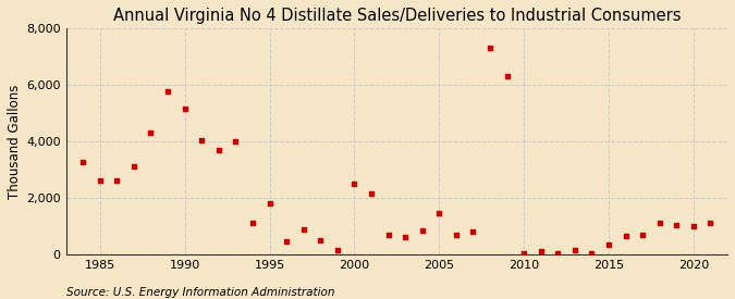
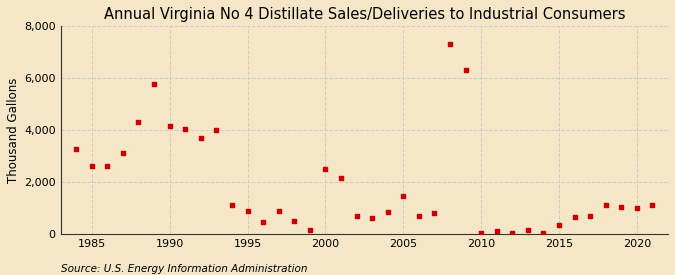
1990: 5,150 -> 4,150
1995: 1,800 -> 900
